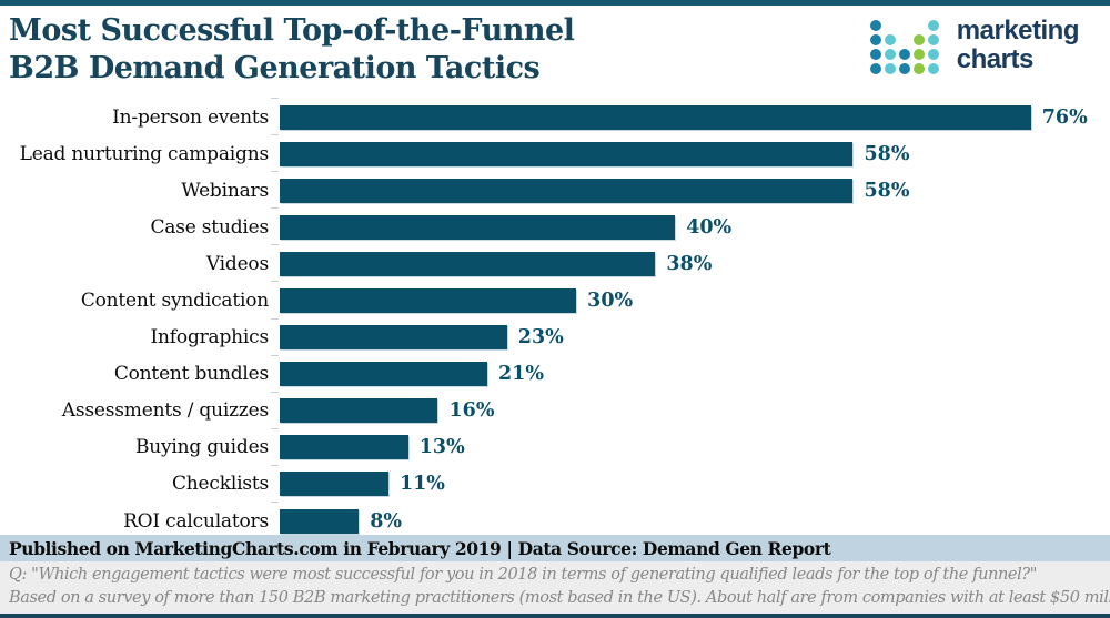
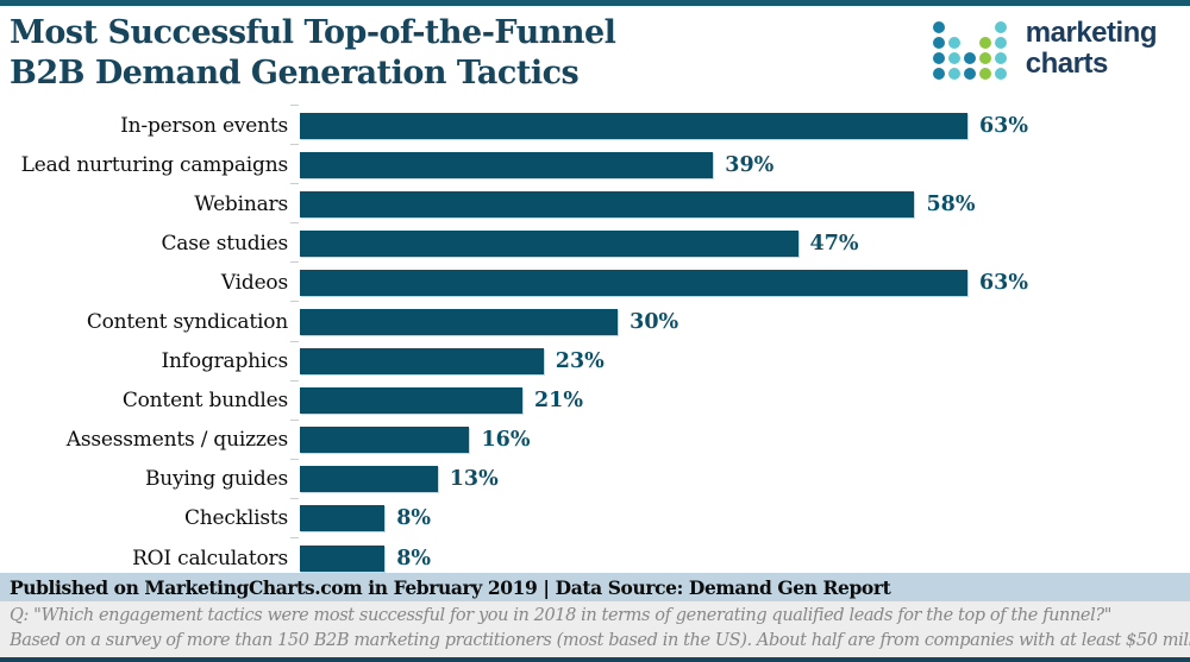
In-person events: 76% -> 63%
Lead nurturing campaigns: 58% -> 39%
Case studies: 40% -> 47%
Videos: 38% -> 63%
Checklists: 11% -> 8%
